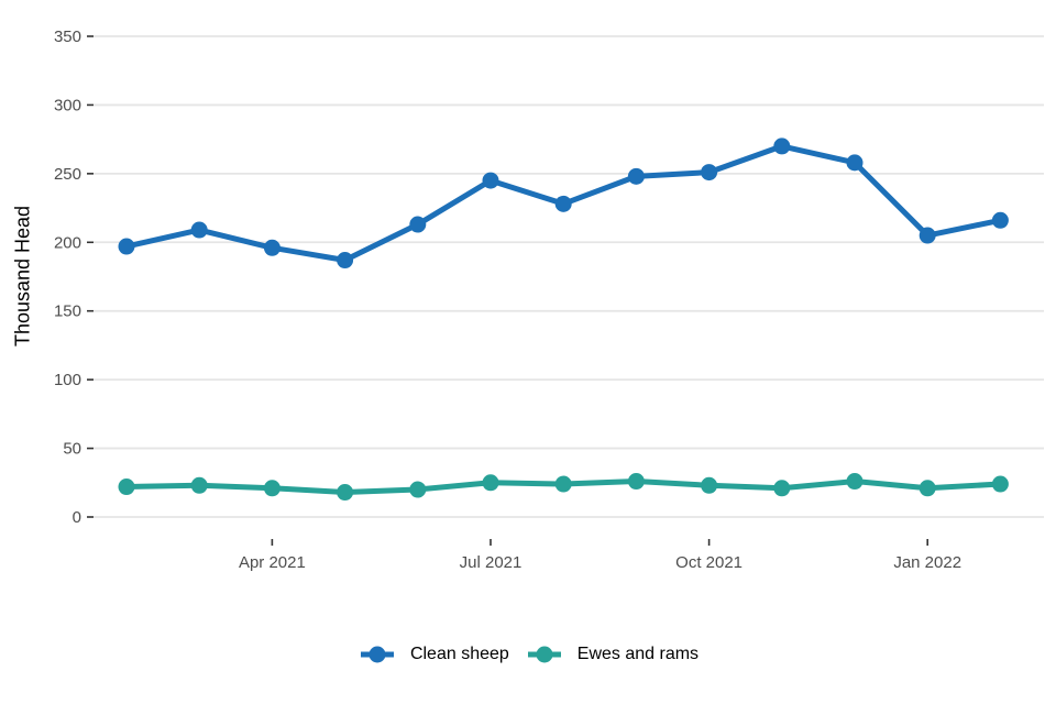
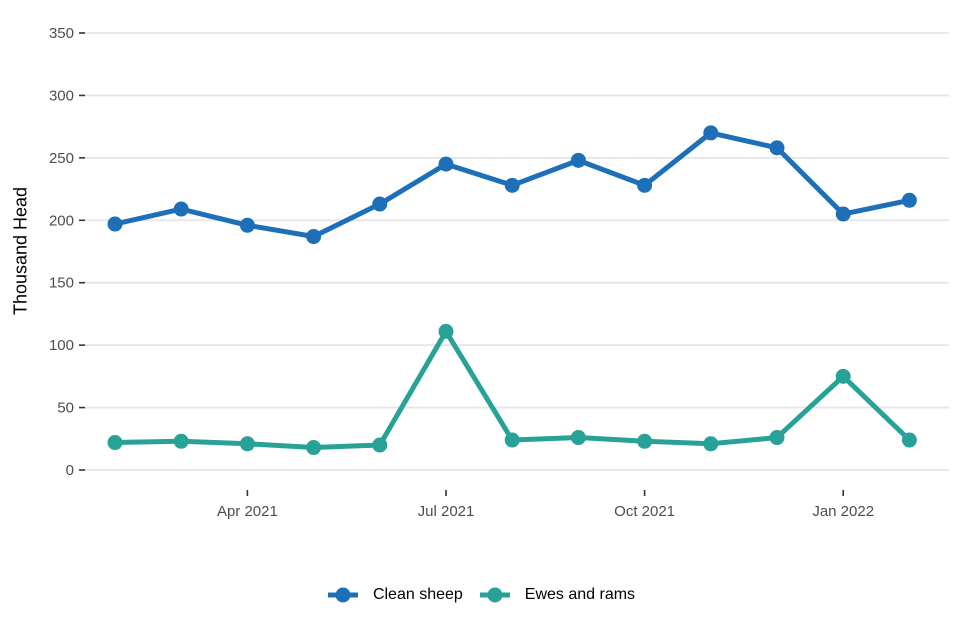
Ewes and rams/Jul 2021: 25 -> 111
Clean sheep/Oct 2021: 251 -> 228
Ewes and rams/Jan 2022: 21 -> 75
